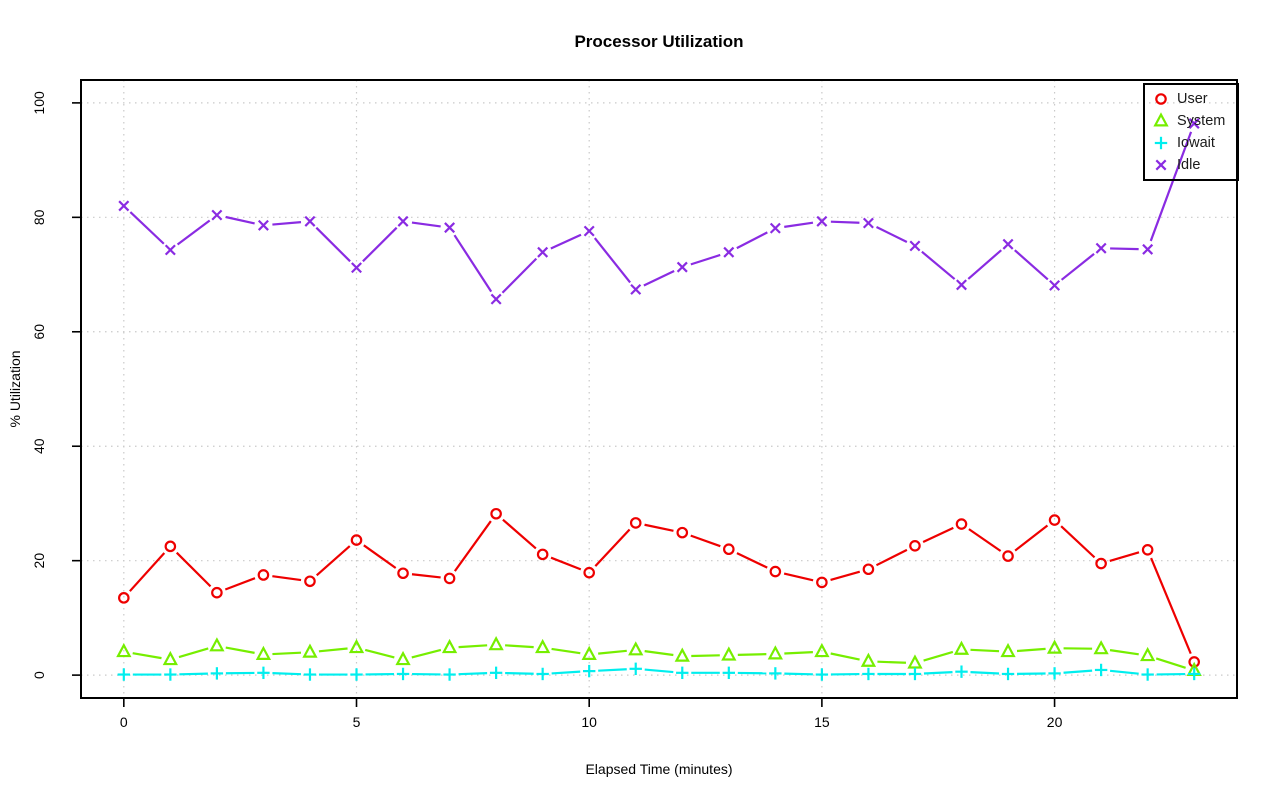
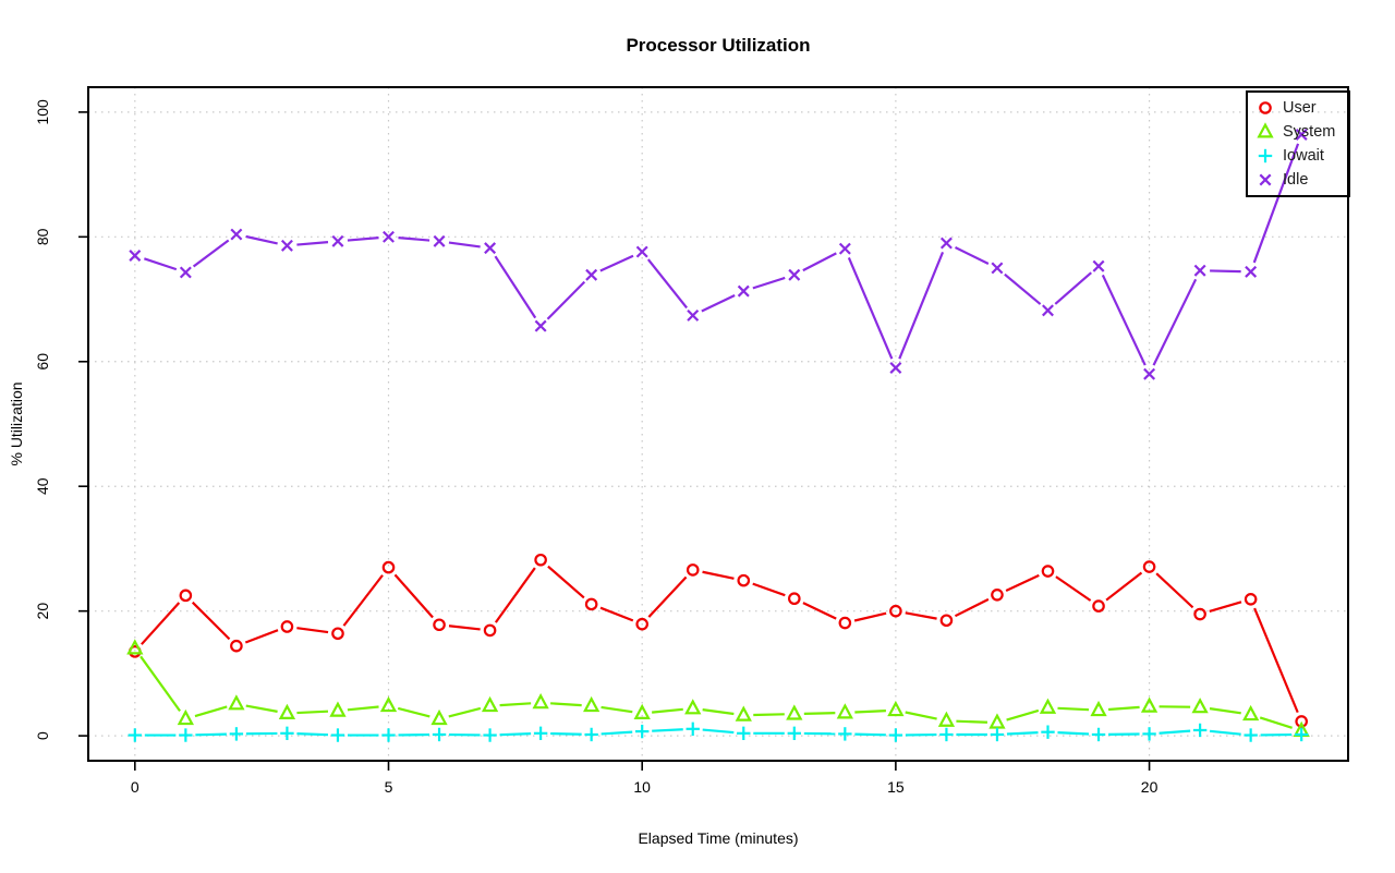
System/0: 4 -> 14
Idle/0: 82 -> 77
User/5: 24 -> 27
Idle/5: 71 -> 80
User/15: 16 -> 20
Idle/15: 79 -> 59
Idle/20: 68 -> 58
